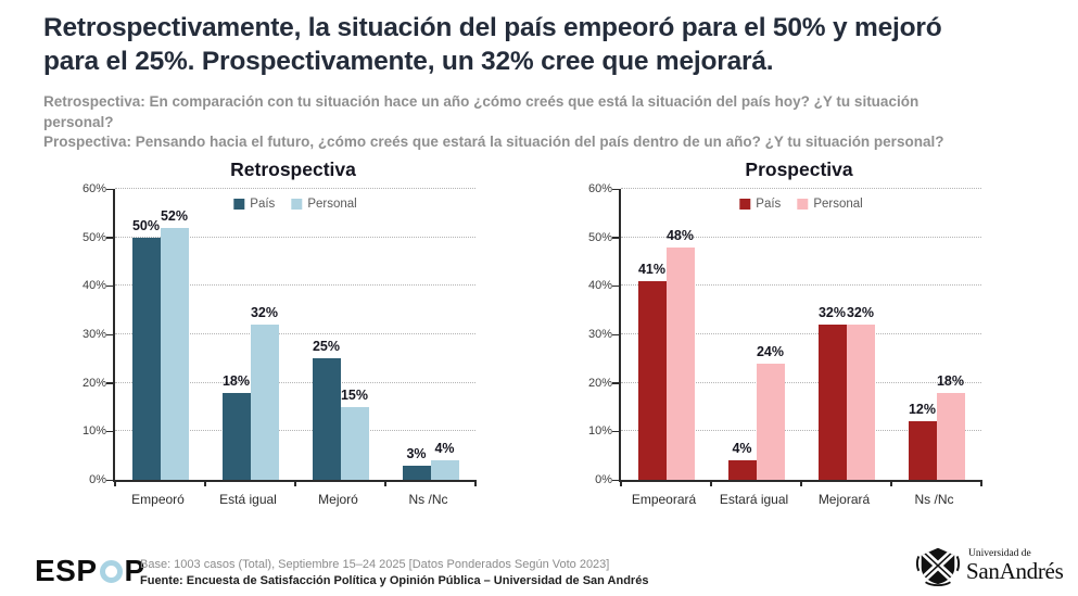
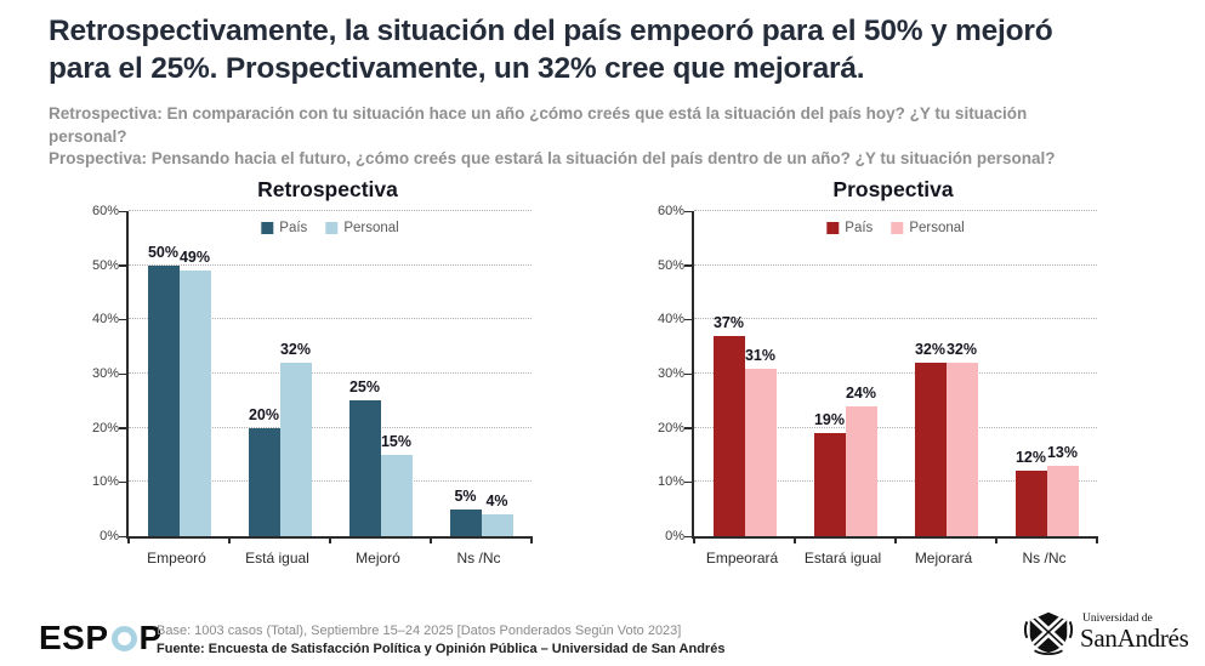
Retrospectiva/Personal/Empeoró: 52% -> 49%
Retrospectiva/País/Está igual: 18% -> 20%
Retrospectiva/País/Ns /Nc: 3% -> 5%
Prospectiva/País/Empeorará: 41% -> 37%
Prospectiva/Personal/Empeorará: 48% -> 31%
Prospectiva/País/Estará igual: 4% -> 19%
Prospectiva/Personal/Ns /Nc: 18% -> 13%
